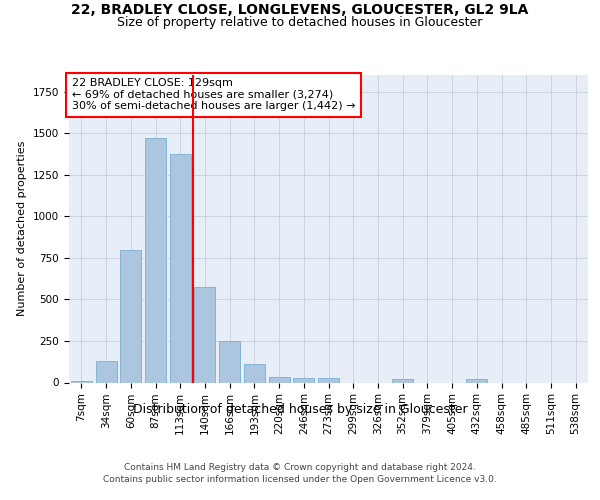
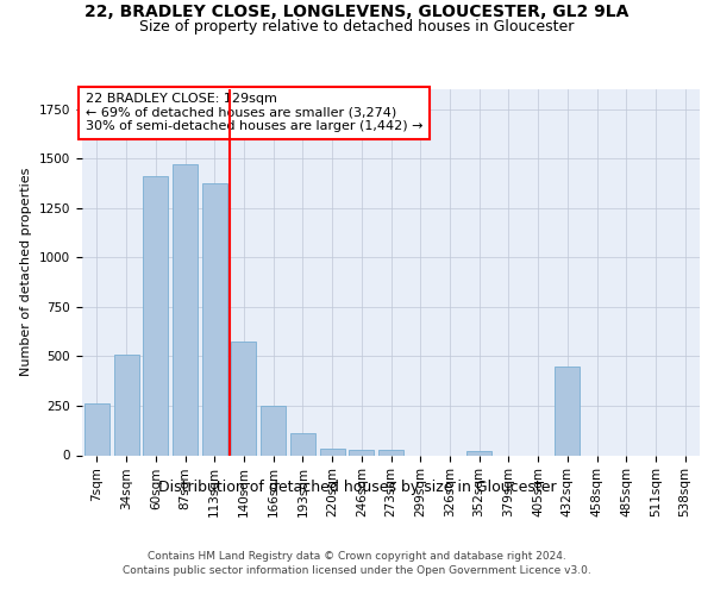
7sqm: 10 -> 260
34sqm: 130 -> 510
60sqm: 800 -> 1410
432sqm: 20 -> 450
